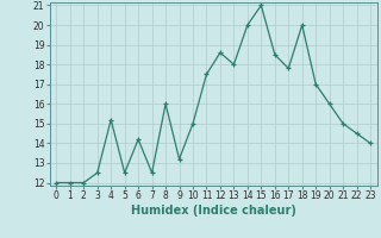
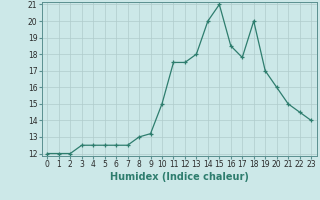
4: 15.2 -> 12.5
6: 14.2 -> 12.5
8: 16.0 -> 13.0
12: 18.6 -> 17.5
